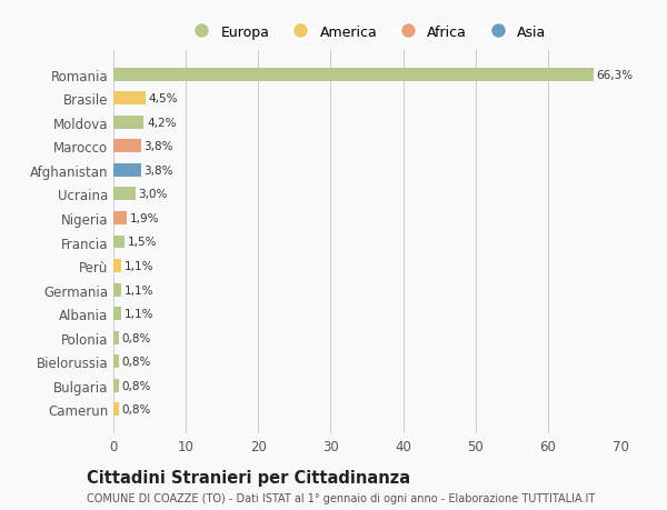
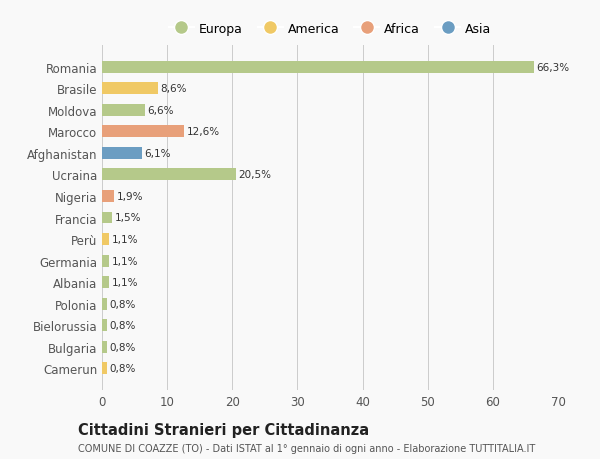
Brasile: 4,5% -> 8,6%
Moldova: 4,2% -> 6,6%
Marocco: 3,8% -> 12,6%
Afghanistan: 3,8% -> 6,1%
Ucraina: 3,0% -> 20,5%
